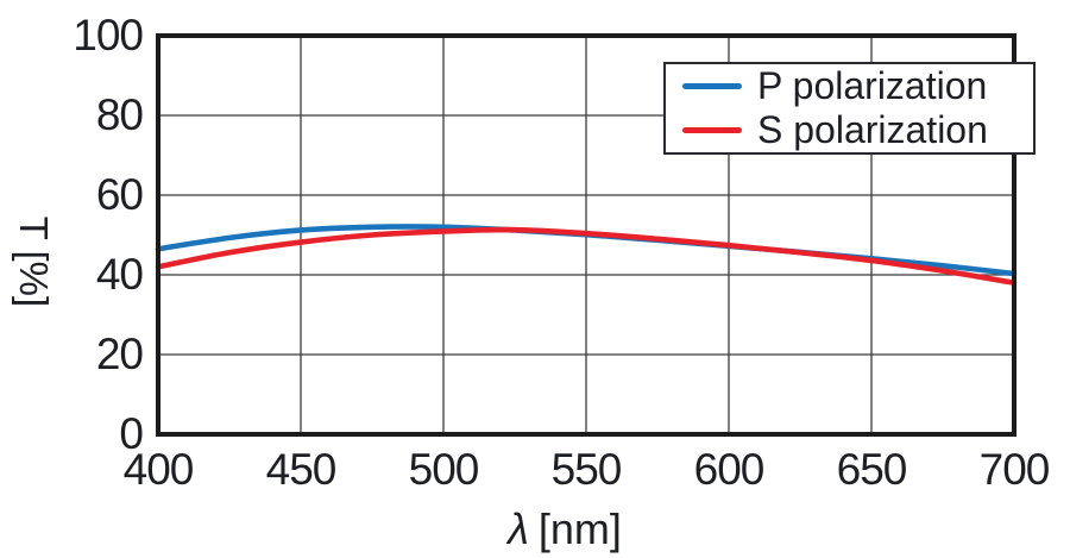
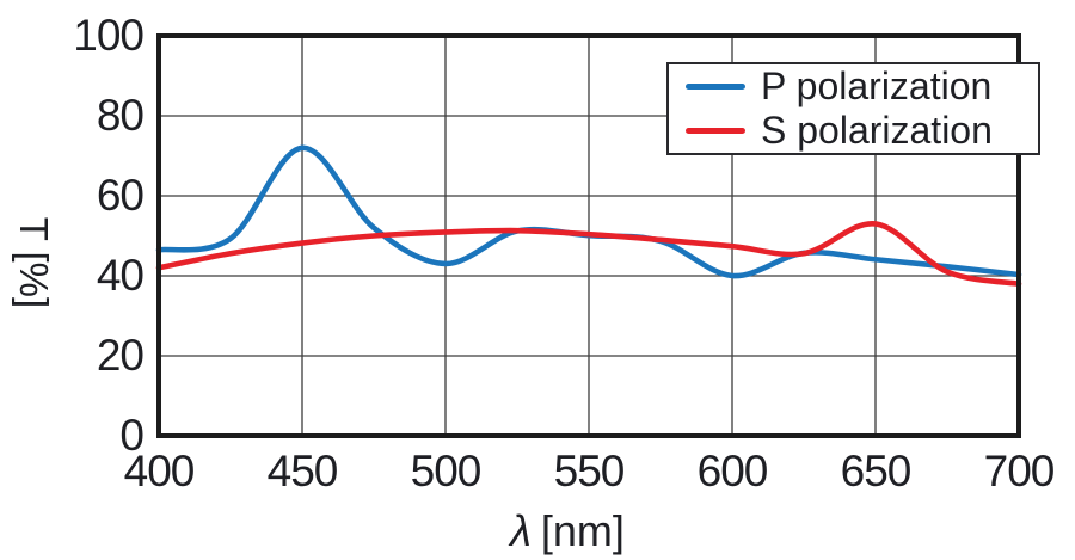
P polarization/450: 51 -> 72
P polarization/500: 52 -> 43
P polarization/600: 47 -> 40
S polarization/650: 44 -> 53
